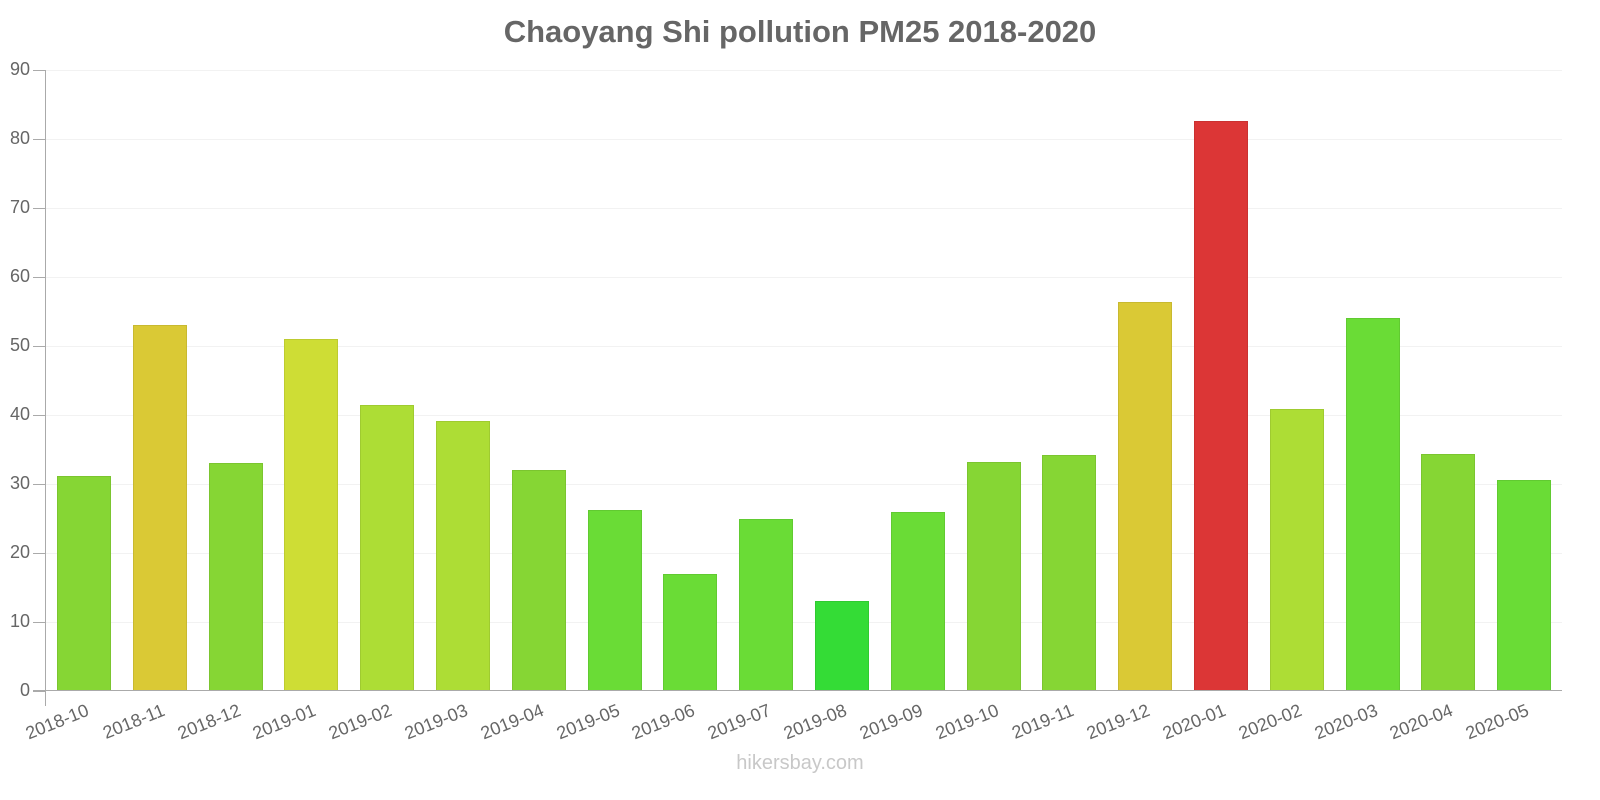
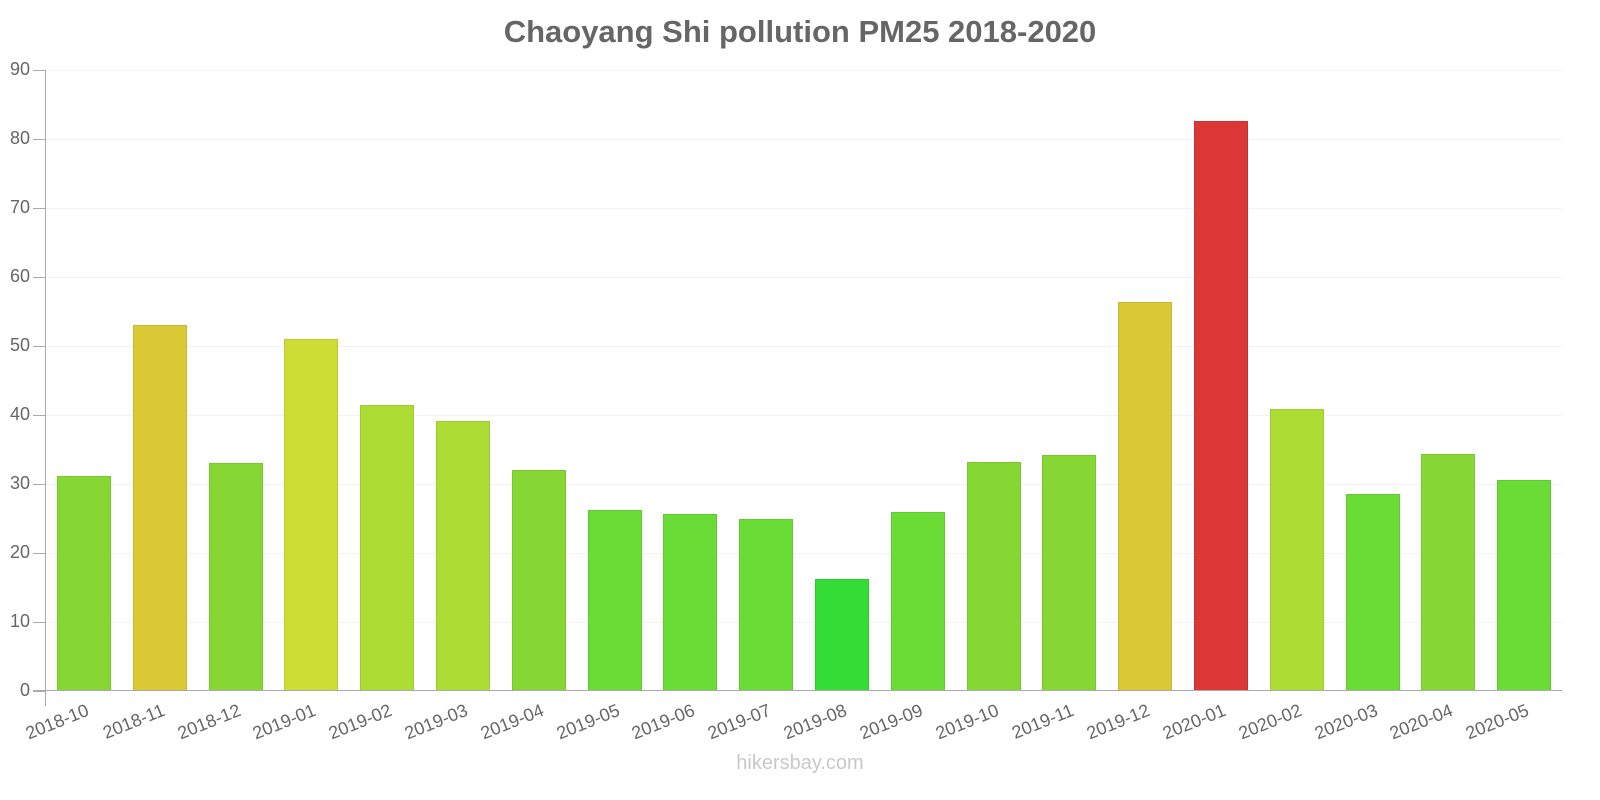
2019-06: 17 -> 26
2019-08: 13 -> 16
2020-03: 54 -> 28
